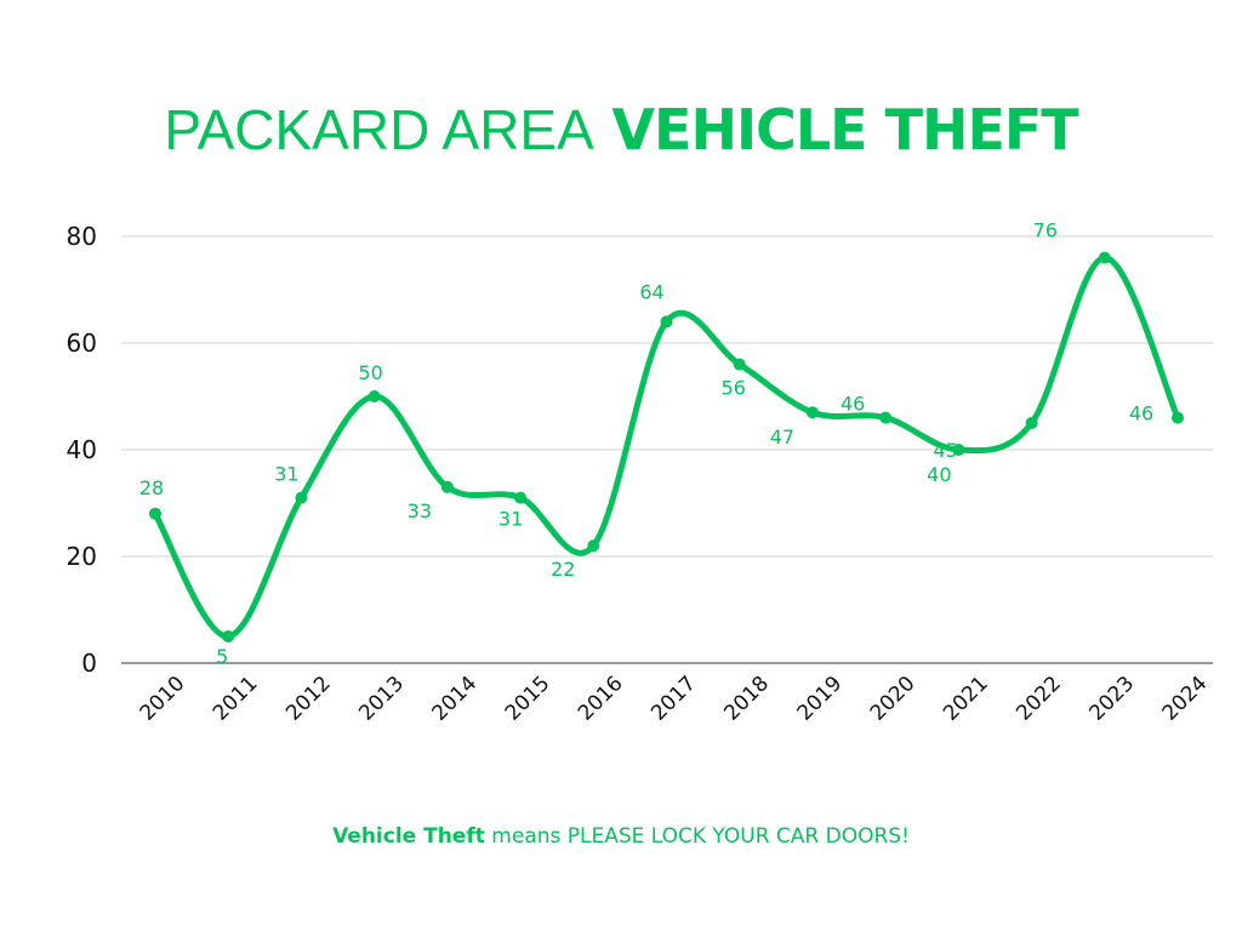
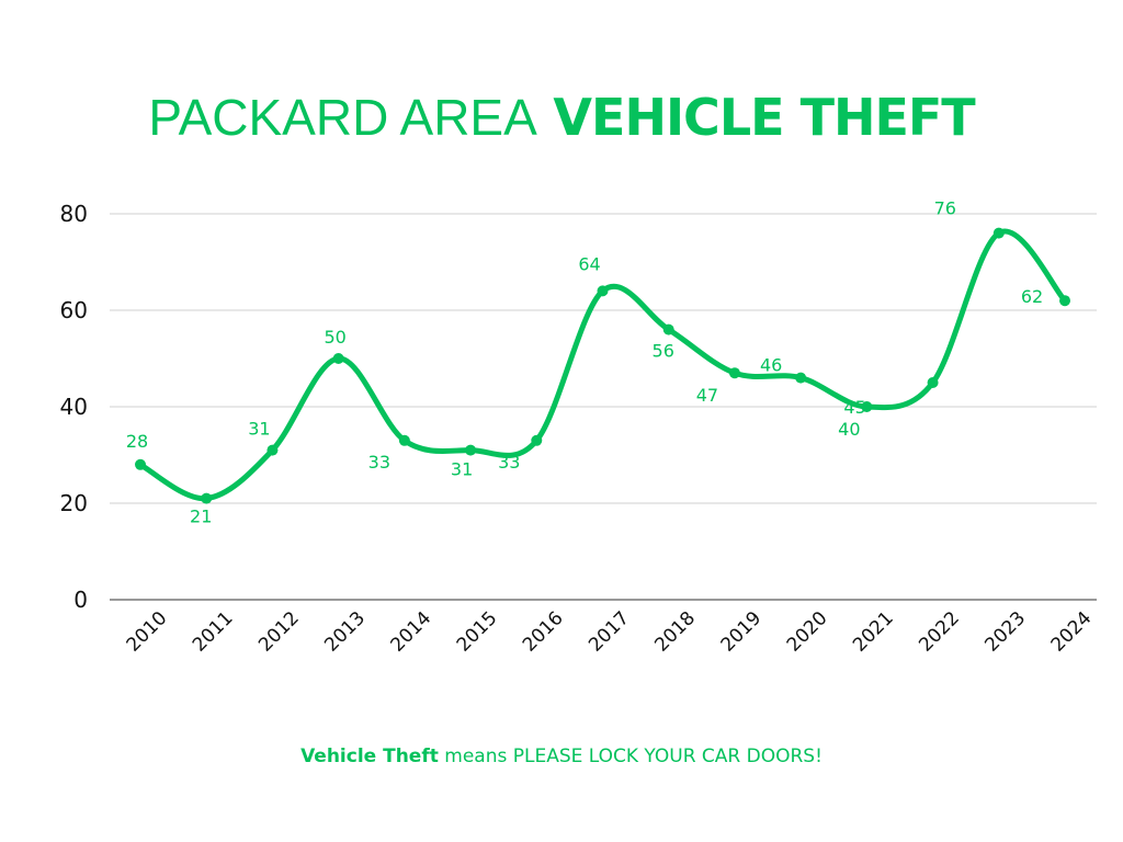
2011: 5 -> 21
2016: 22 -> 33
2024: 46 -> 62
